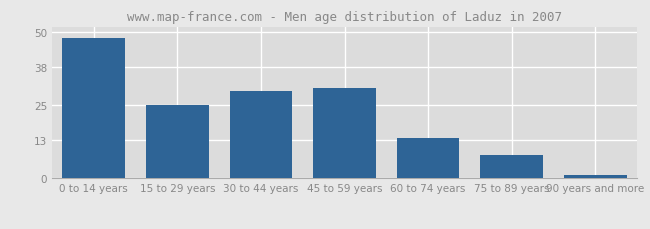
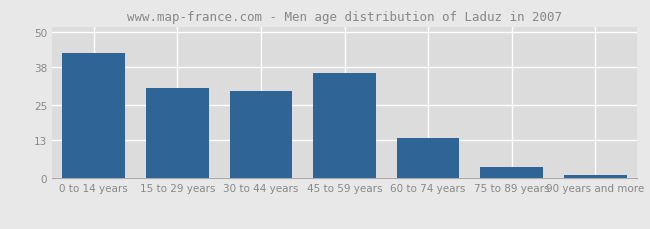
0 to 14 years: 48 -> 43
15 to 29 years: 25 -> 31
45 to 59 years: 31 -> 36
75 to 89 years: 8 -> 4
